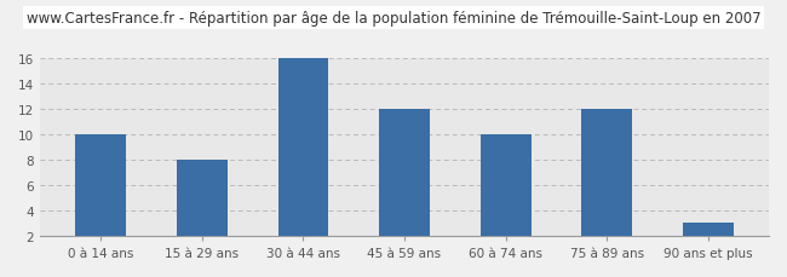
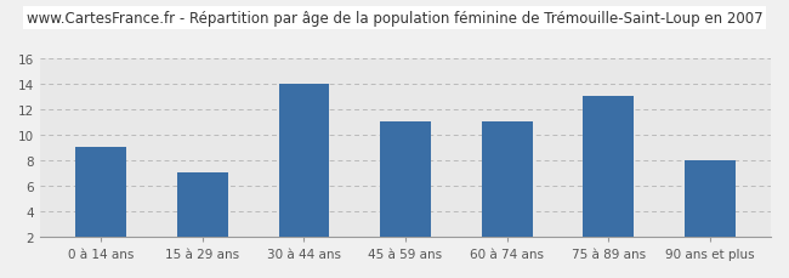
0 à 14 ans: 10 -> 9
15 à 29 ans: 8 -> 7
30 à 44 ans: 16 -> 14
45 à 59 ans: 12 -> 11
60 à 74 ans: 10 -> 11
75 à 89 ans: 12 -> 13
90 ans et plus: 3 -> 8
